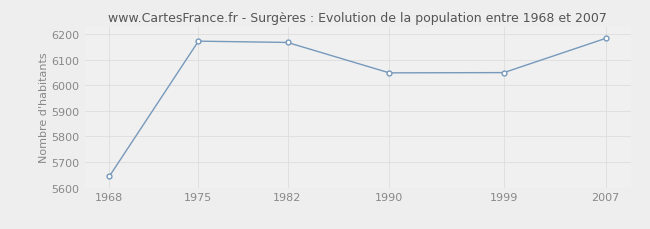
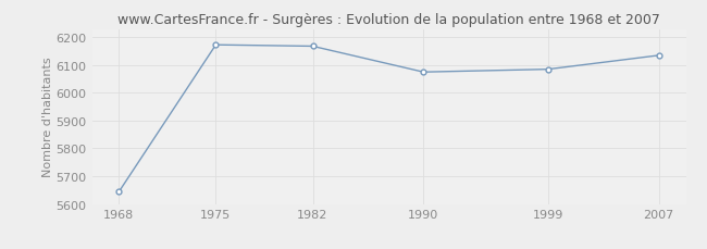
1990: 6049 -> 6075
1999: 6050 -> 6085
2007: 6184 -> 6135
